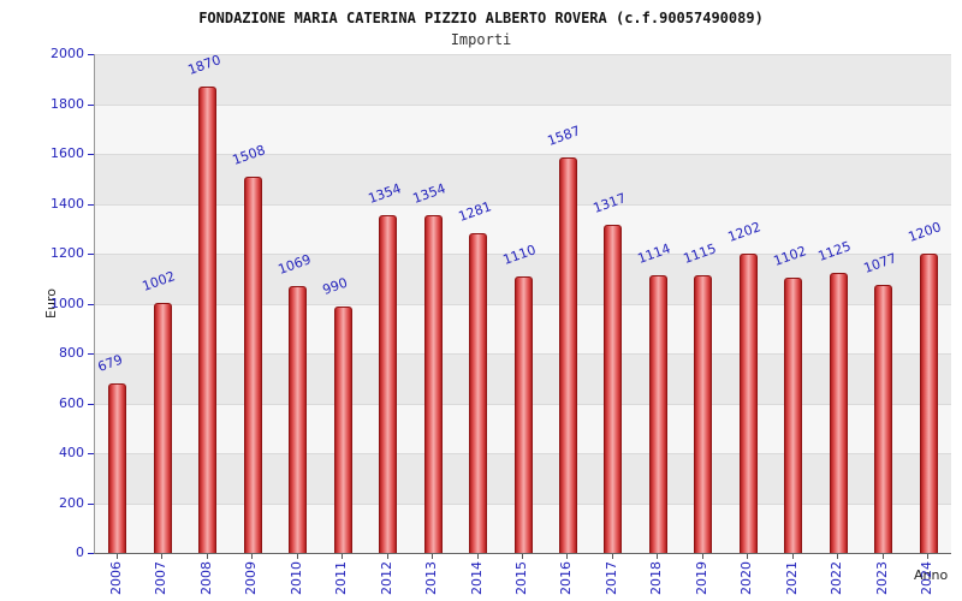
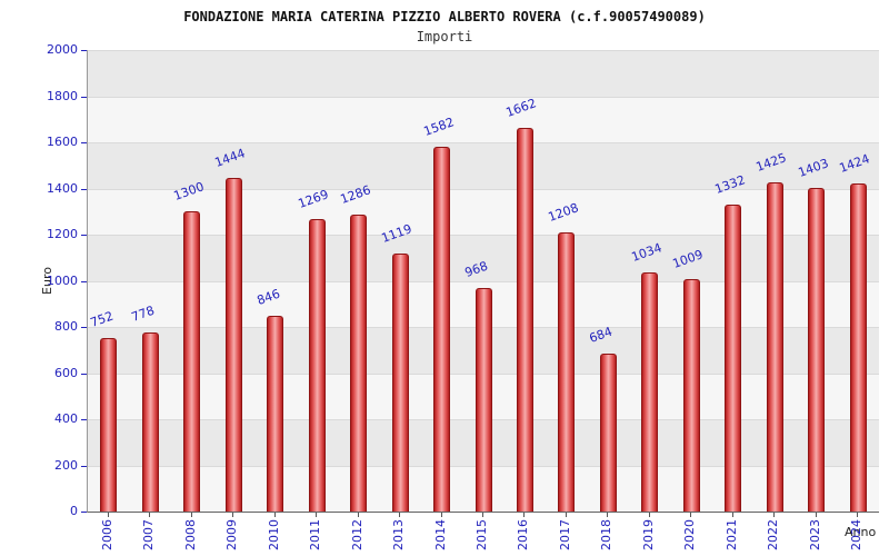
2006: 679 -> 752
2007: 1002 -> 778
2008: 1870 -> 1300
2009: 1508 -> 1444
2010: 1069 -> 846
2011: 990 -> 1269
2012: 1354 -> 1286
2013: 1354 -> 1119
2014: 1281 -> 1582
2015: 1110 -> 968
2016: 1587 -> 1662
2017: 1317 -> 1208
2018: 1114 -> 684
2019: 1115 -> 1034
2020: 1202 -> 1009
2021: 1102 -> 1332
2022: 1125 -> 1425
2023: 1077 -> 1403
2024: 1200 -> 1424
